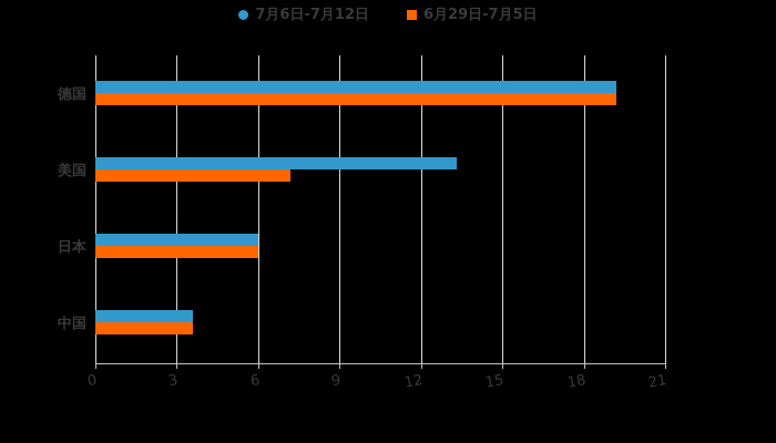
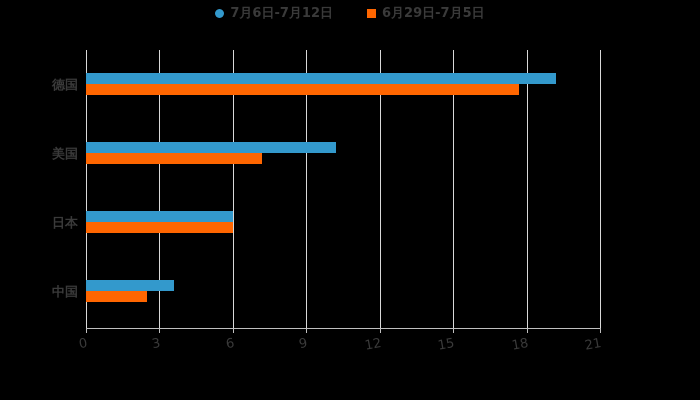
6月29日-7月5日/德国: 19.2 -> 17.7
7月6日-7月12日/美国: 13.3 -> 10.2
6月29日-7月5日/中国: 3.6 -> 2.5
